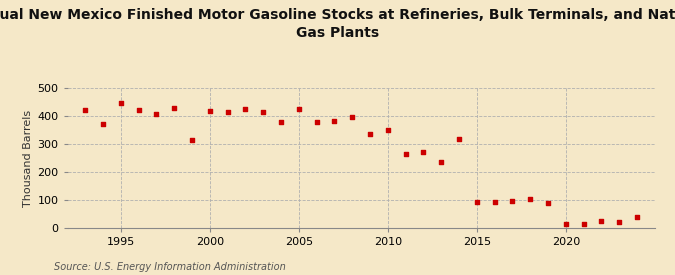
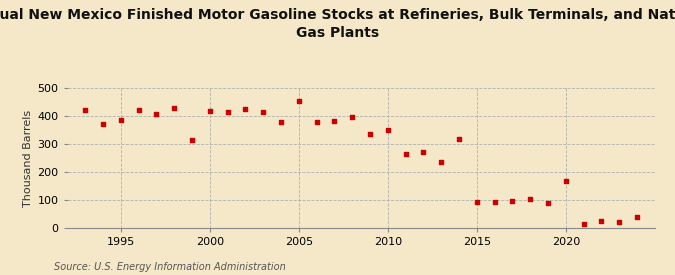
1995: 447 -> 385
2005: 426 -> 455
2020: 14 -> 170
